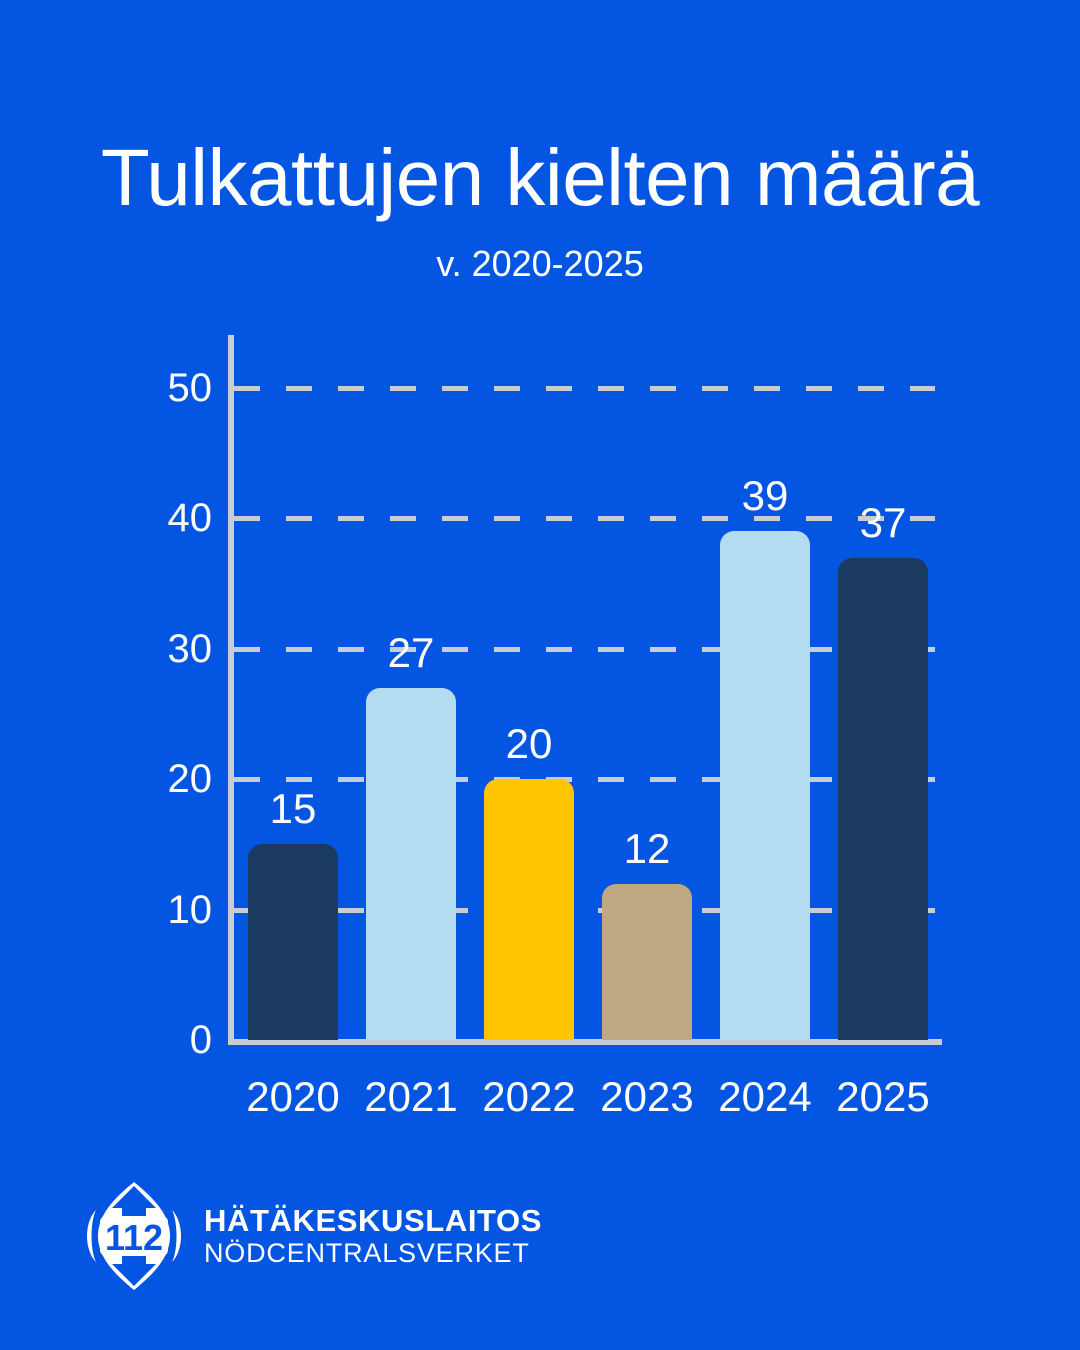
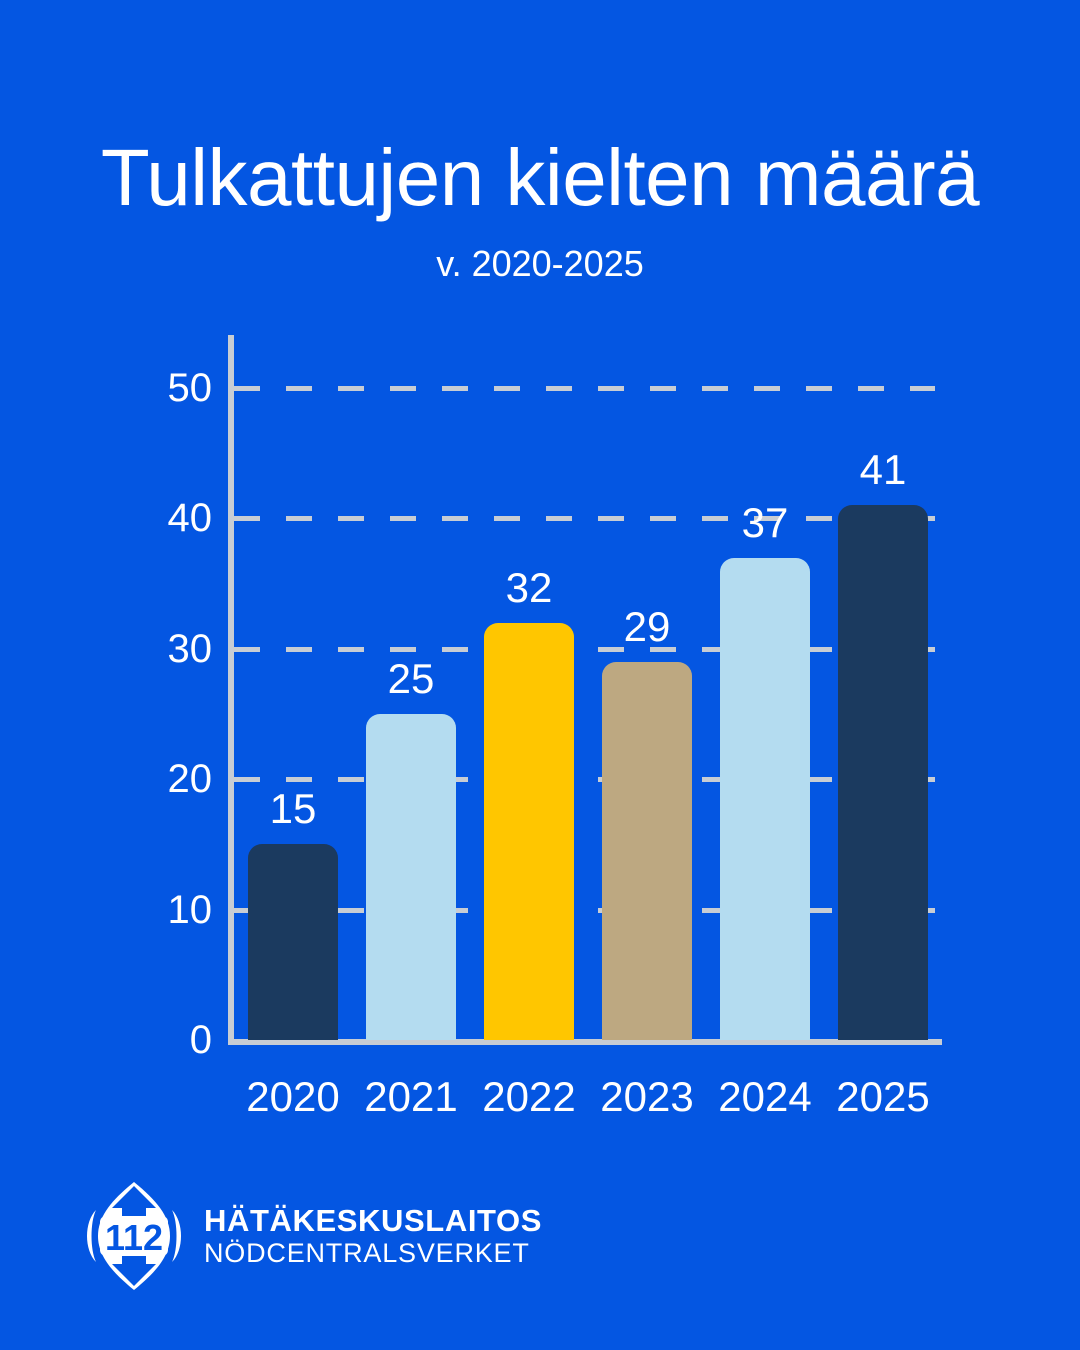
2021: 27 -> 25
2022: 20 -> 32
2023: 12 -> 29
2024: 39 -> 37
2025: 37 -> 41
